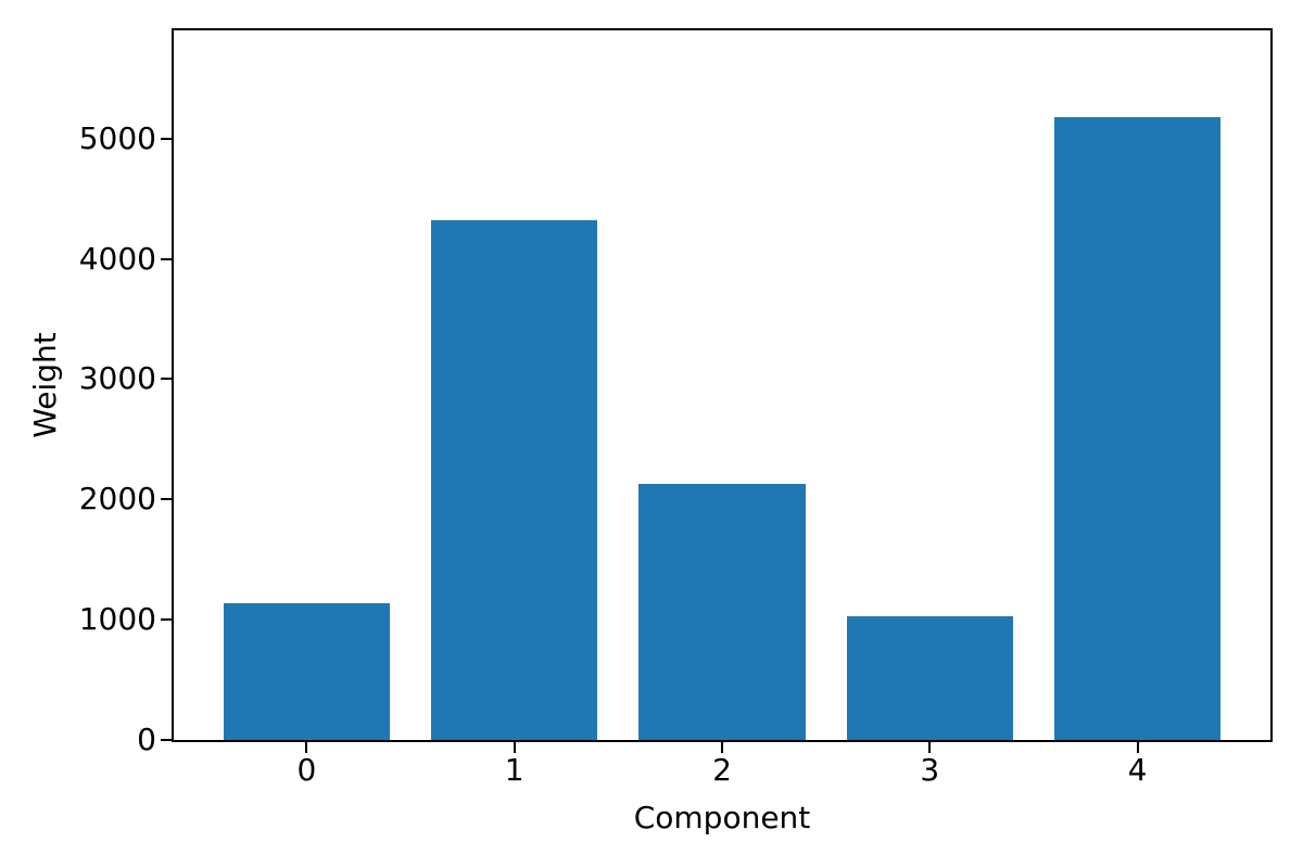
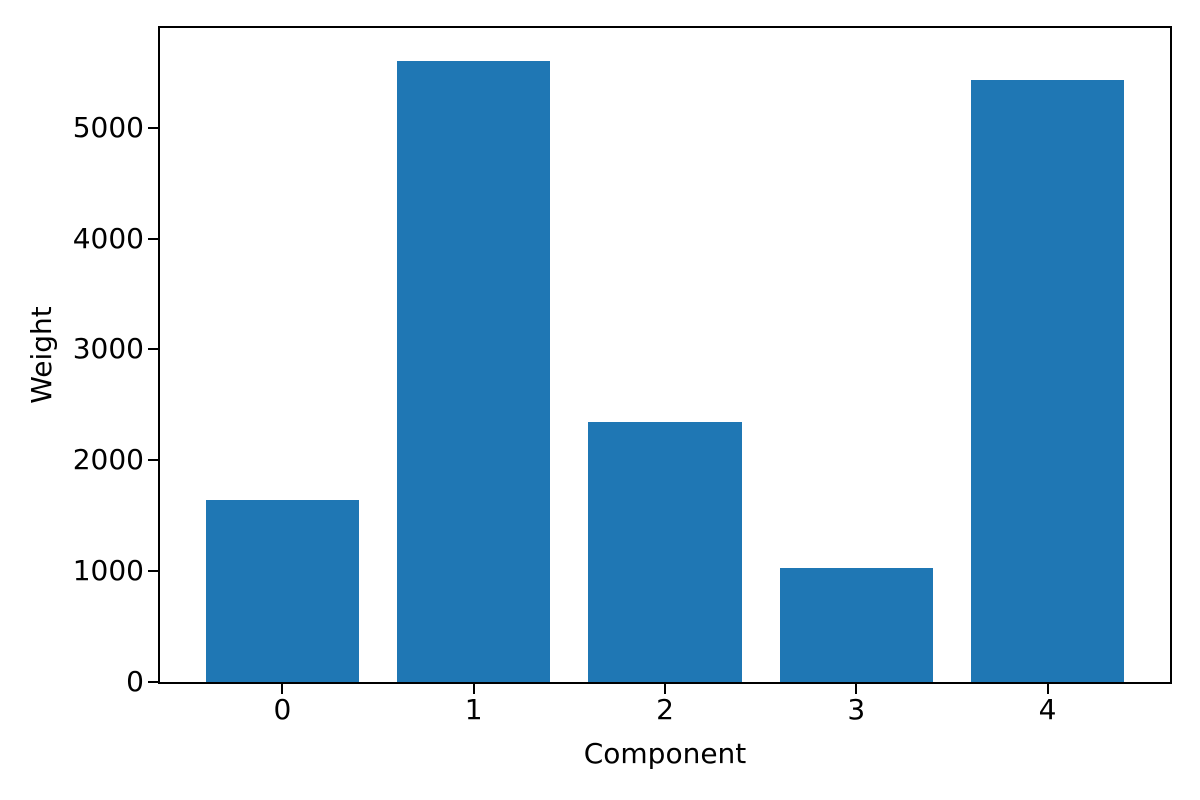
0: 1140 -> 1640
1: 4320 -> 5600
2: 2130 -> 2340
4: 5180 -> 5430
